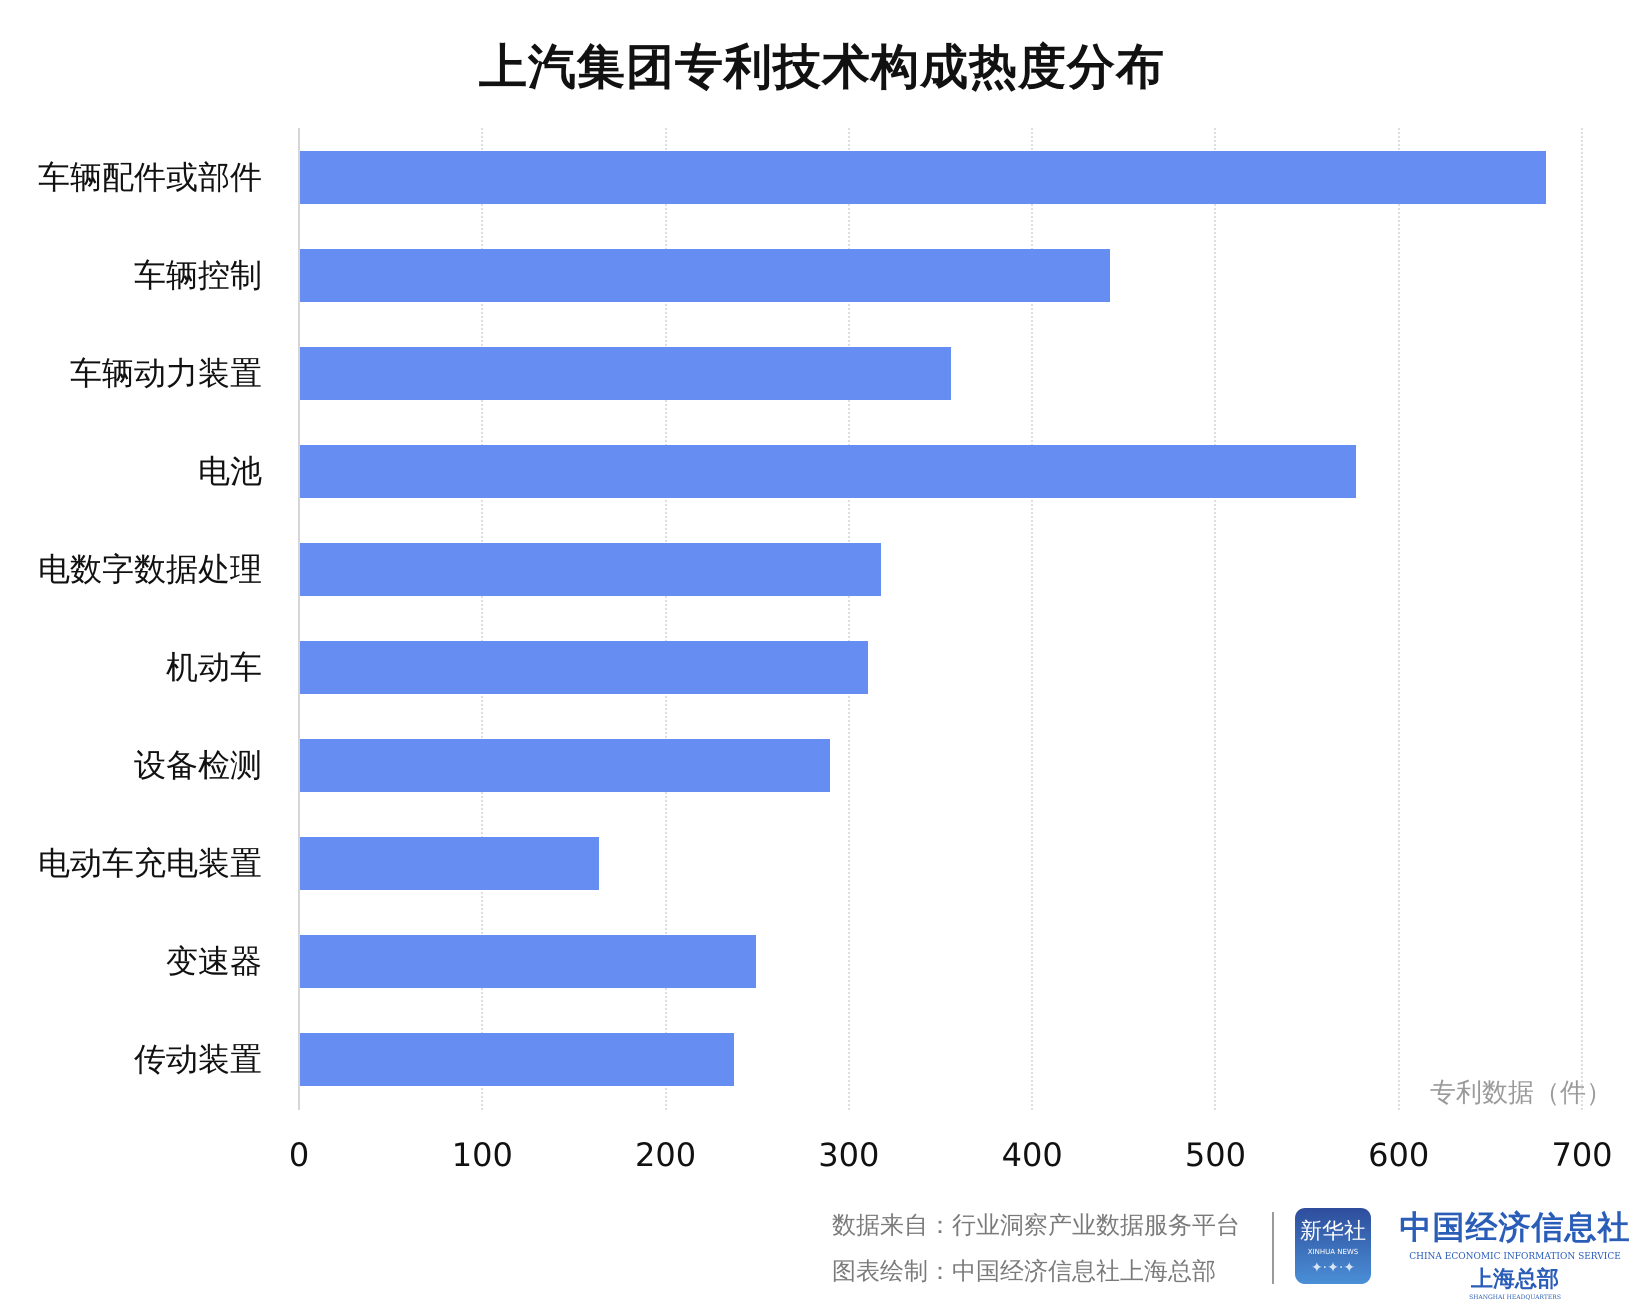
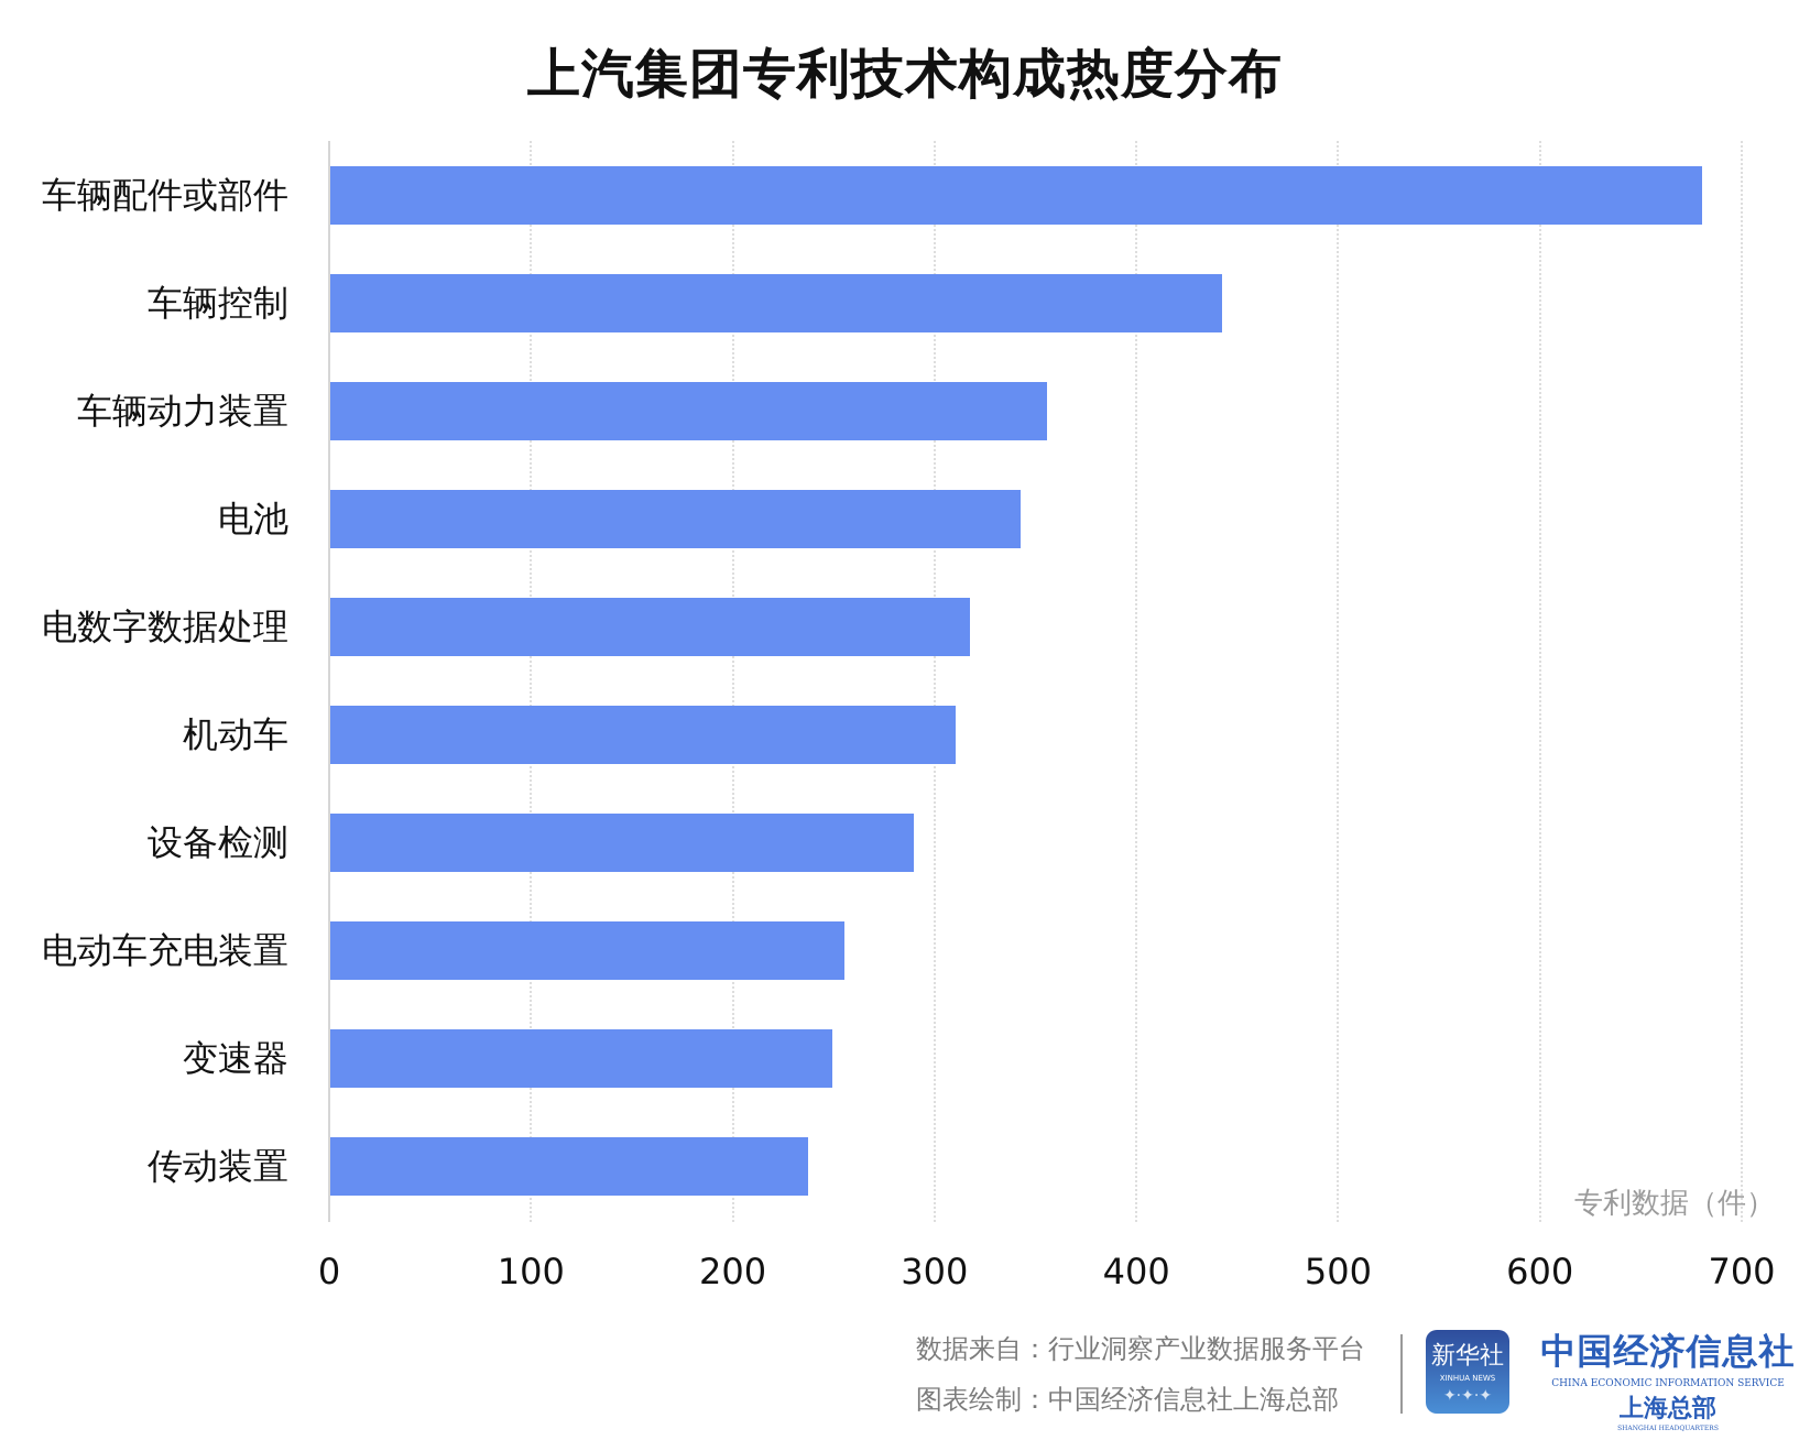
电池: 576 -> 342
电动车充电装置: 163 -> 255
